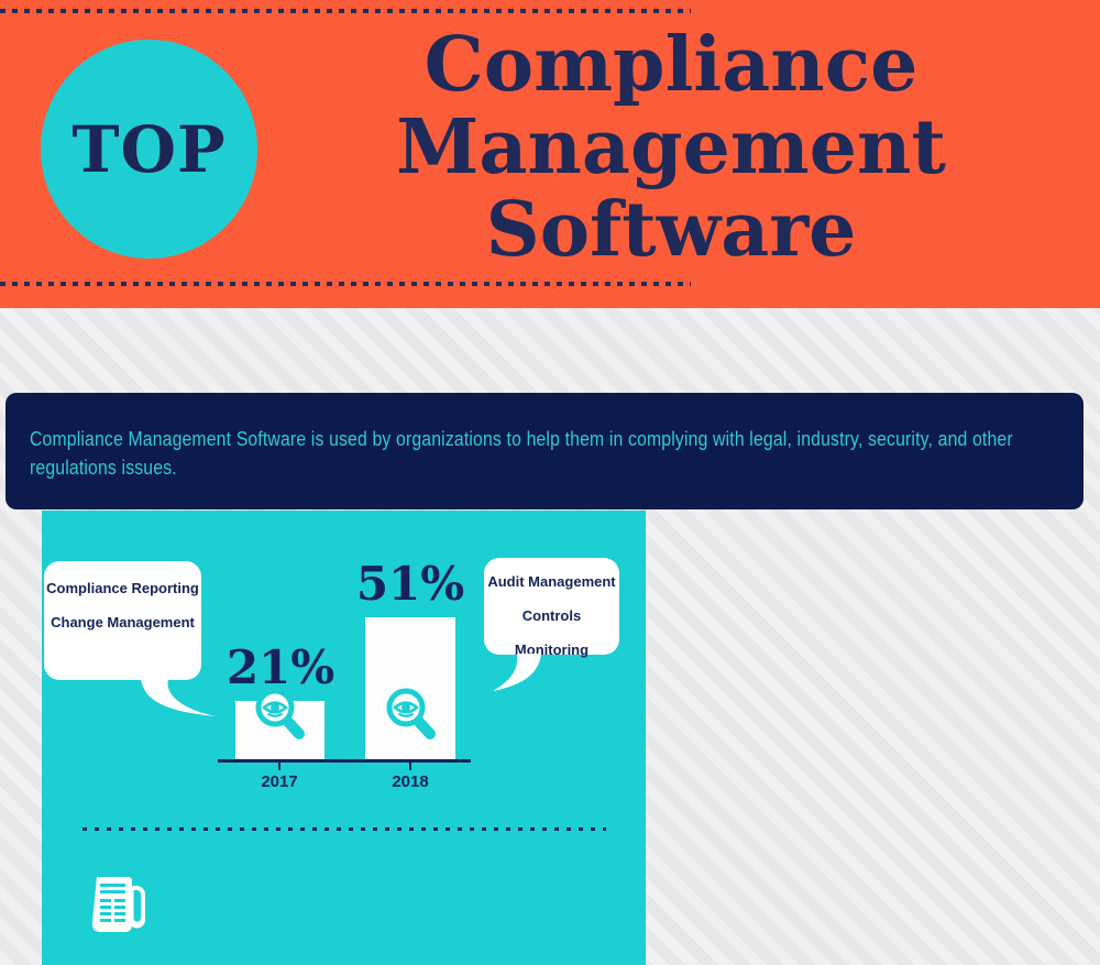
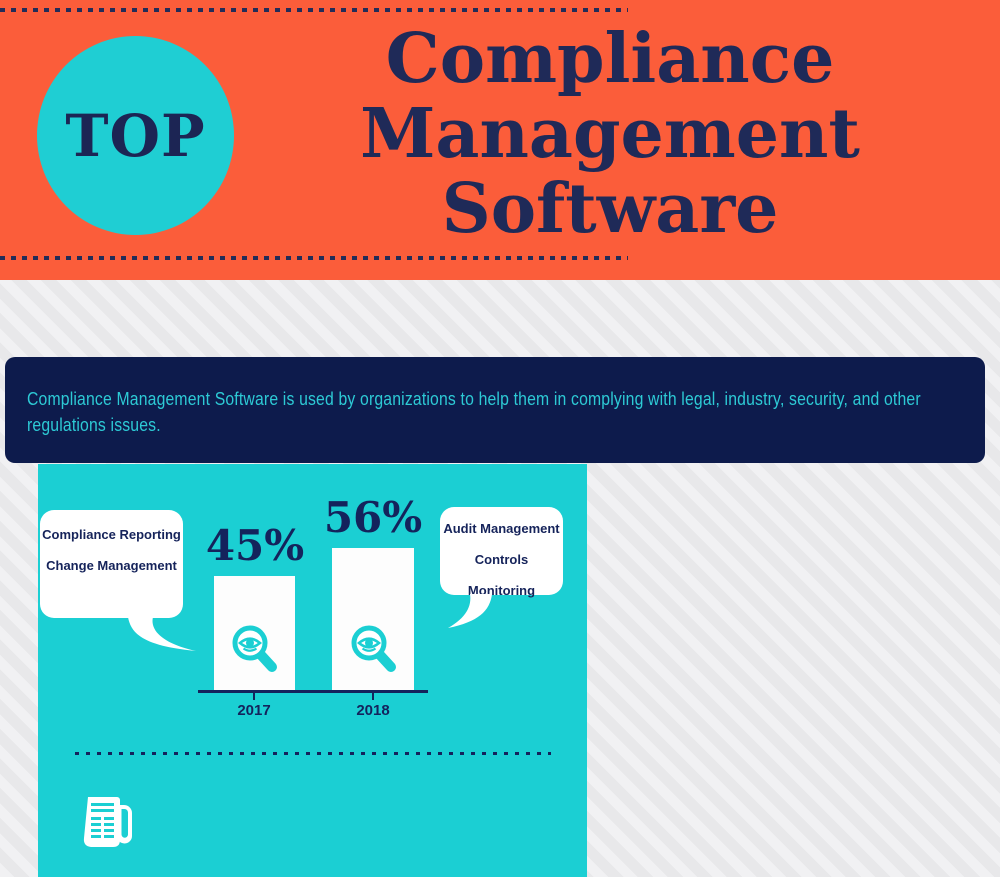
2017: 21% -> 45%
2018: 51% -> 56%
